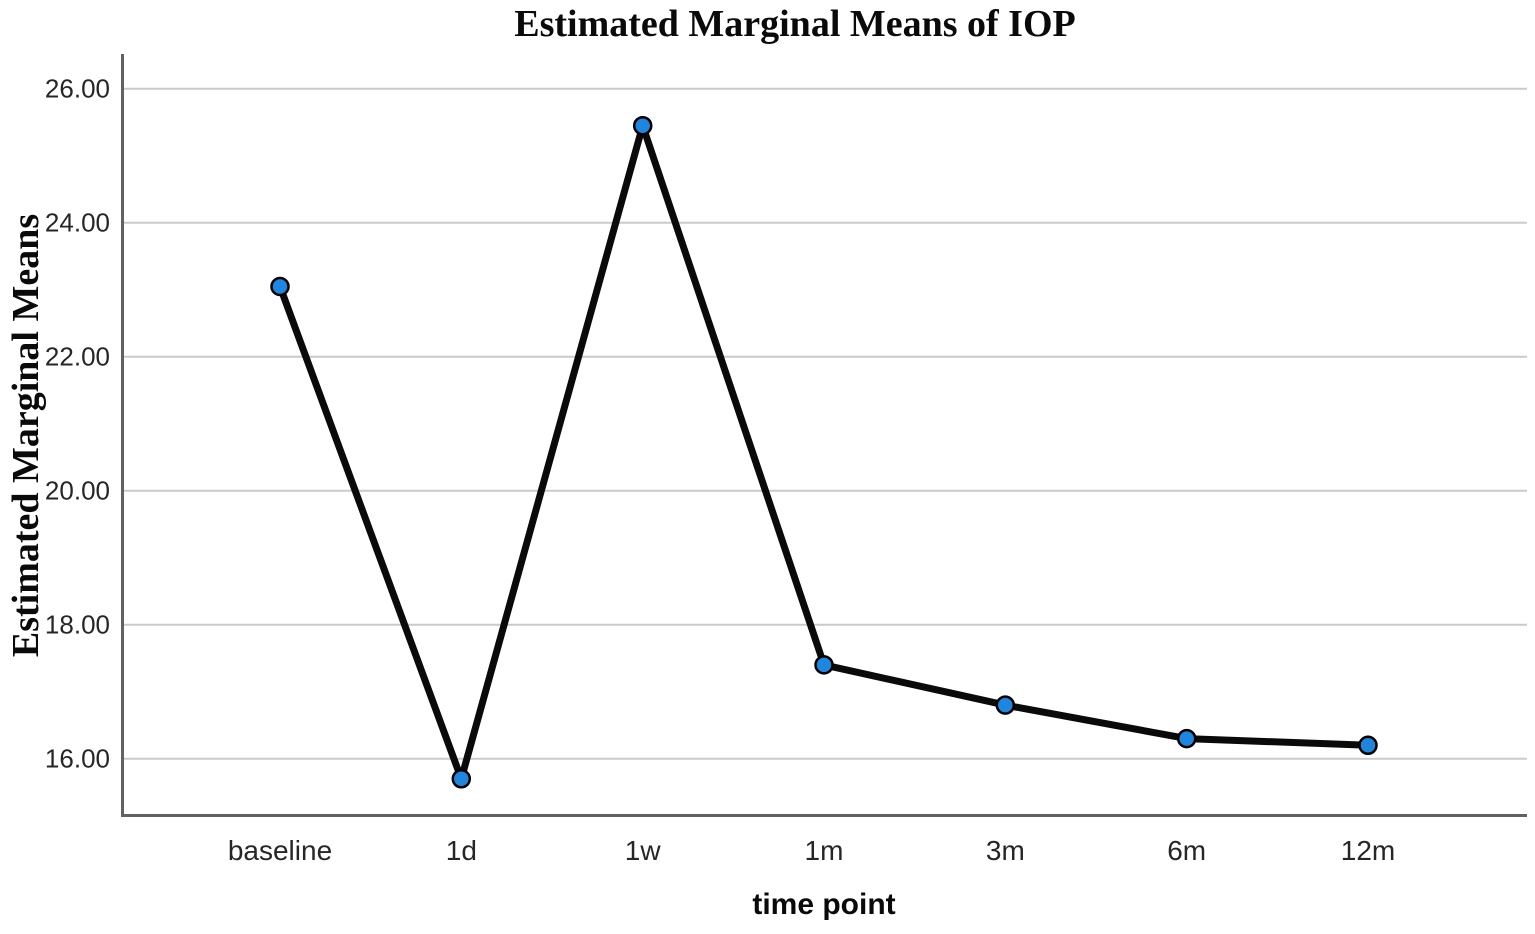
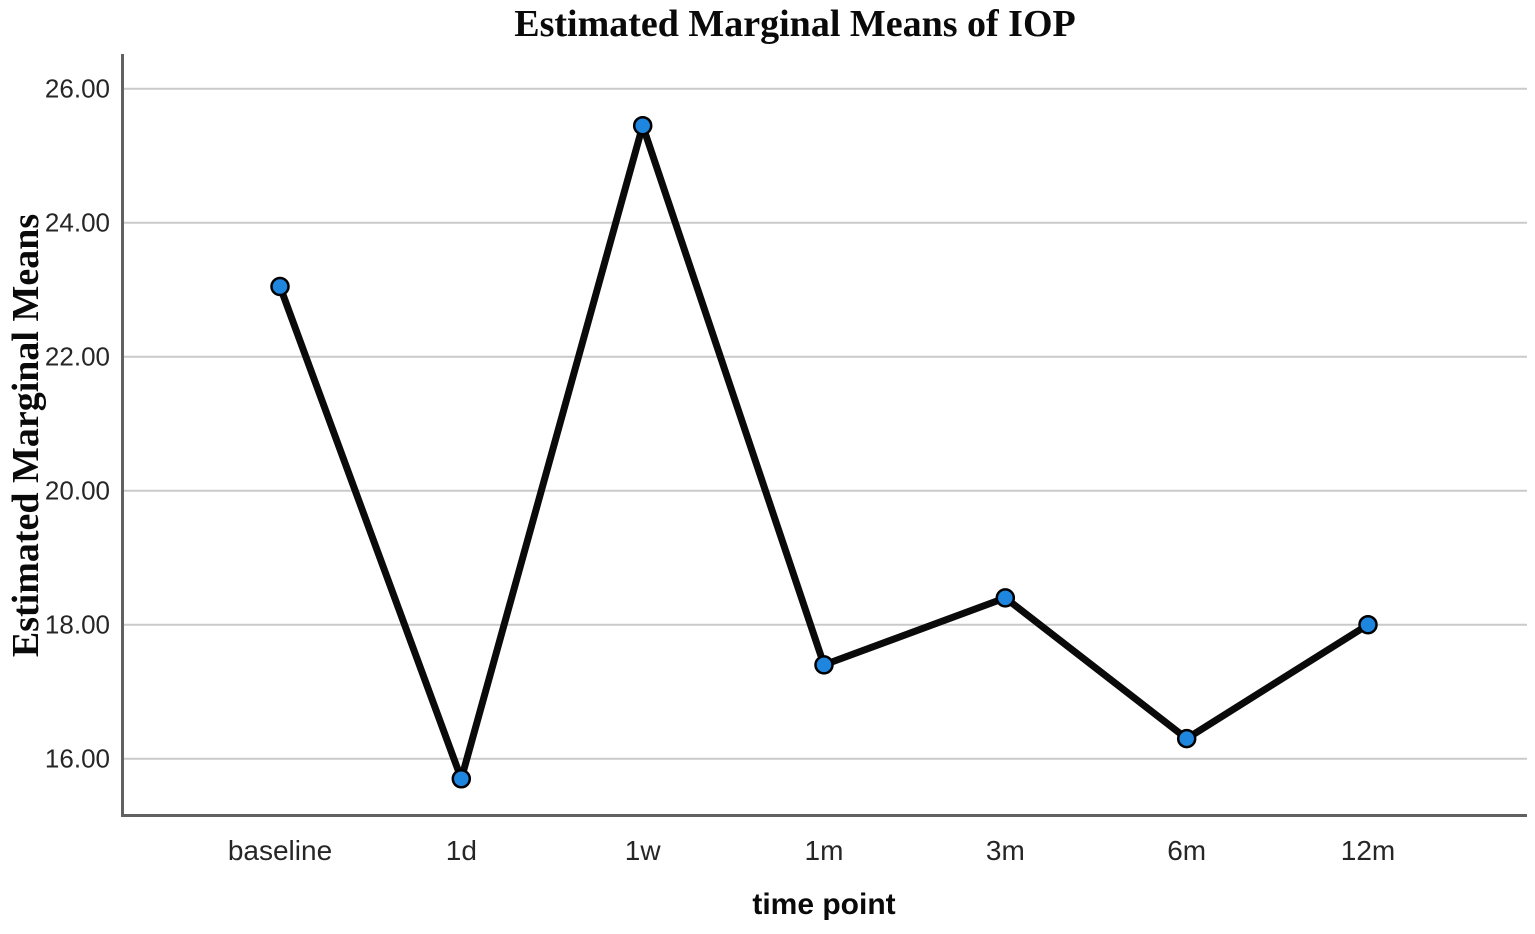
3m: 16.8 -> 18.4
12m: 16.2 -> 18.0
